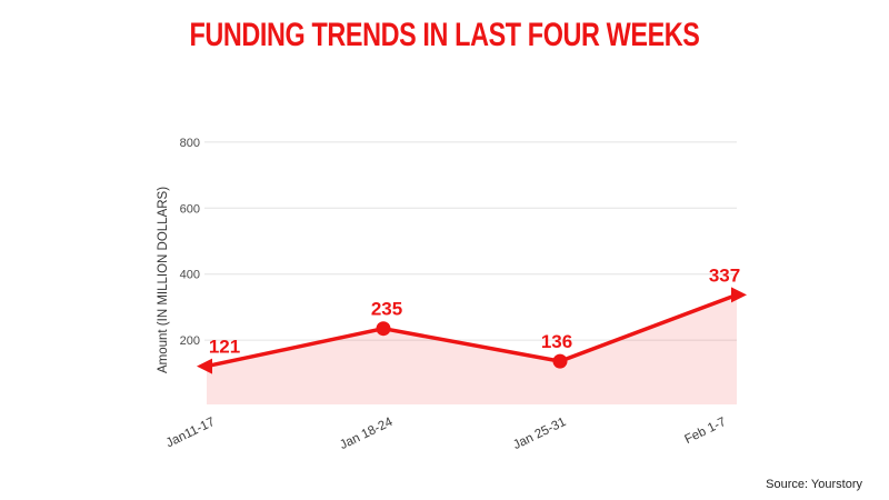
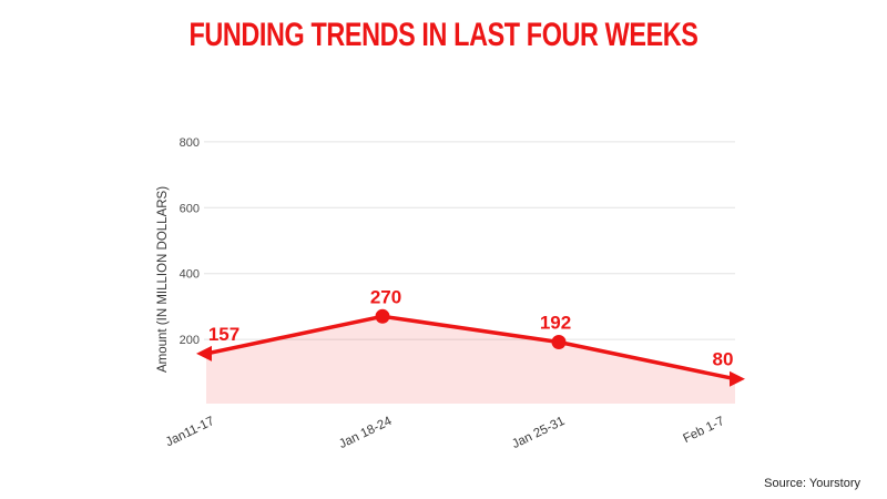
Jan11-17: 121 -> 157
Jan 18-24: 235 -> 270
Jan 25-31: 136 -> 192
Feb 1-7: 337 -> 80
